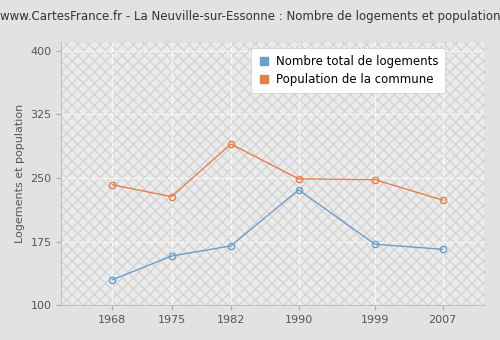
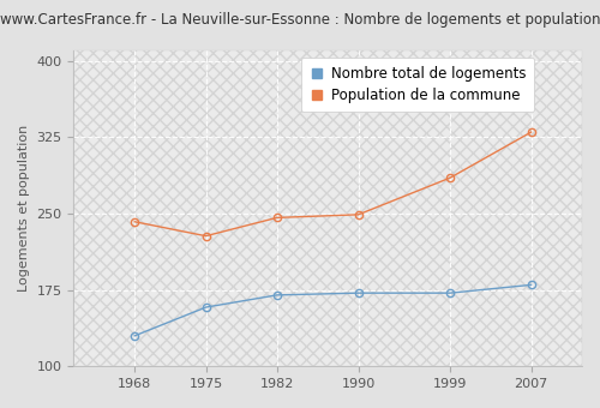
Population de la commune/1982: 290 -> 246
Nombre total de logements/1990: 236 -> 172
Population de la commune/1999: 248 -> 285
Nombre total de logements/2007: 166 -> 180
Population de la commune/2007: 224 -> 330
